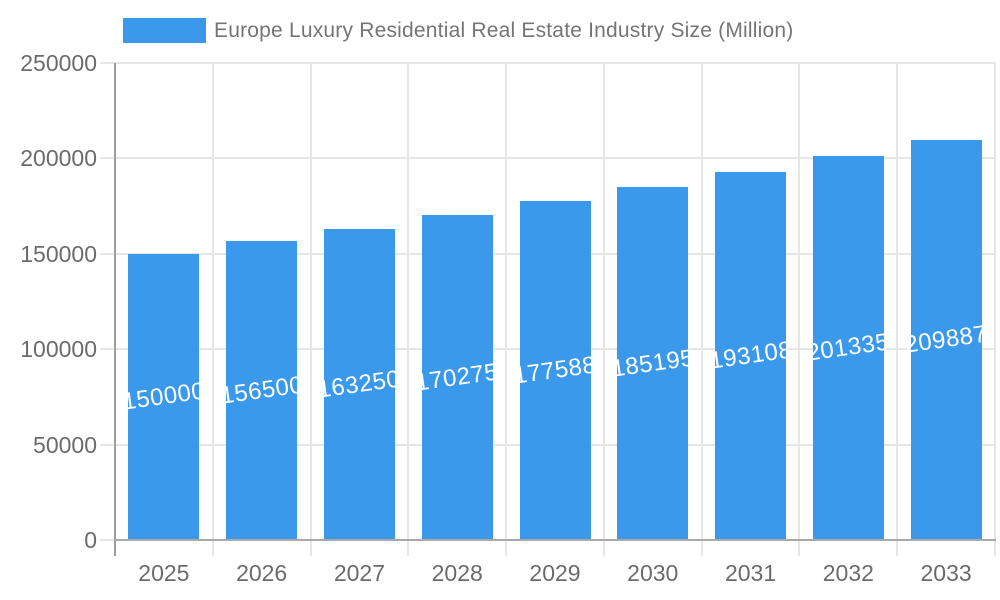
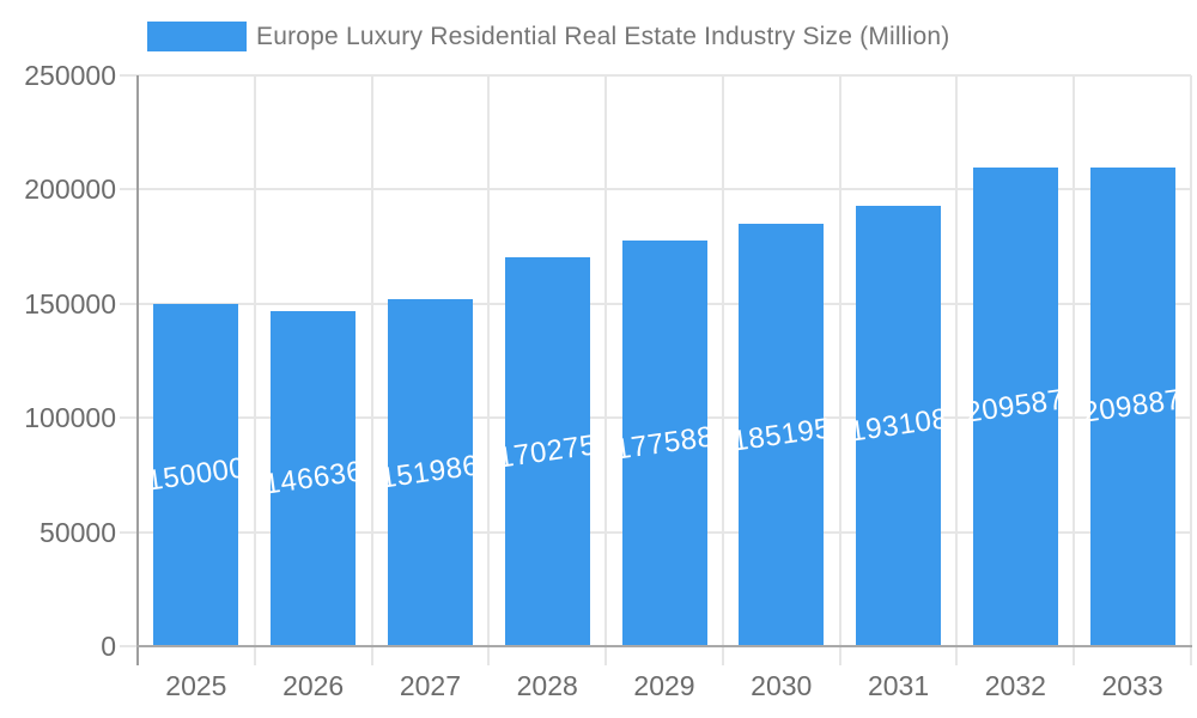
2026: 156500 -> 146636
2027: 163250 -> 151986
2032: 201335 -> 209587
